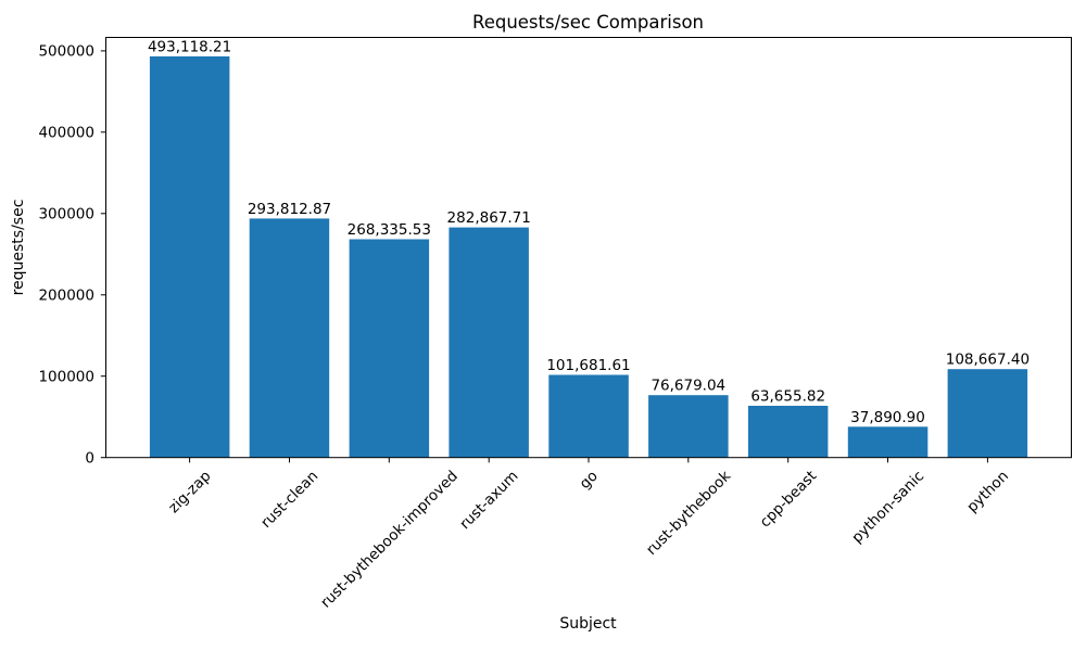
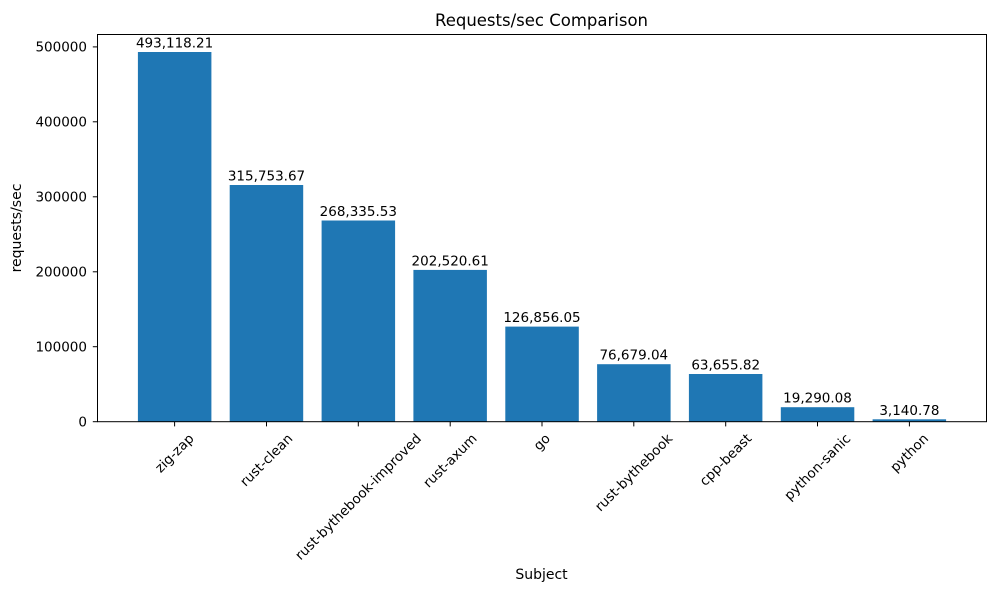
rust-clean: 293,812.87 -> 315,753.67
rust-axum: 282,867.71 -> 202,520.61
go: 101,681.61 -> 126,856.05
python-sanic: 37,890.90 -> 19,290.08
python: 108,667.40 -> 3,140.78
